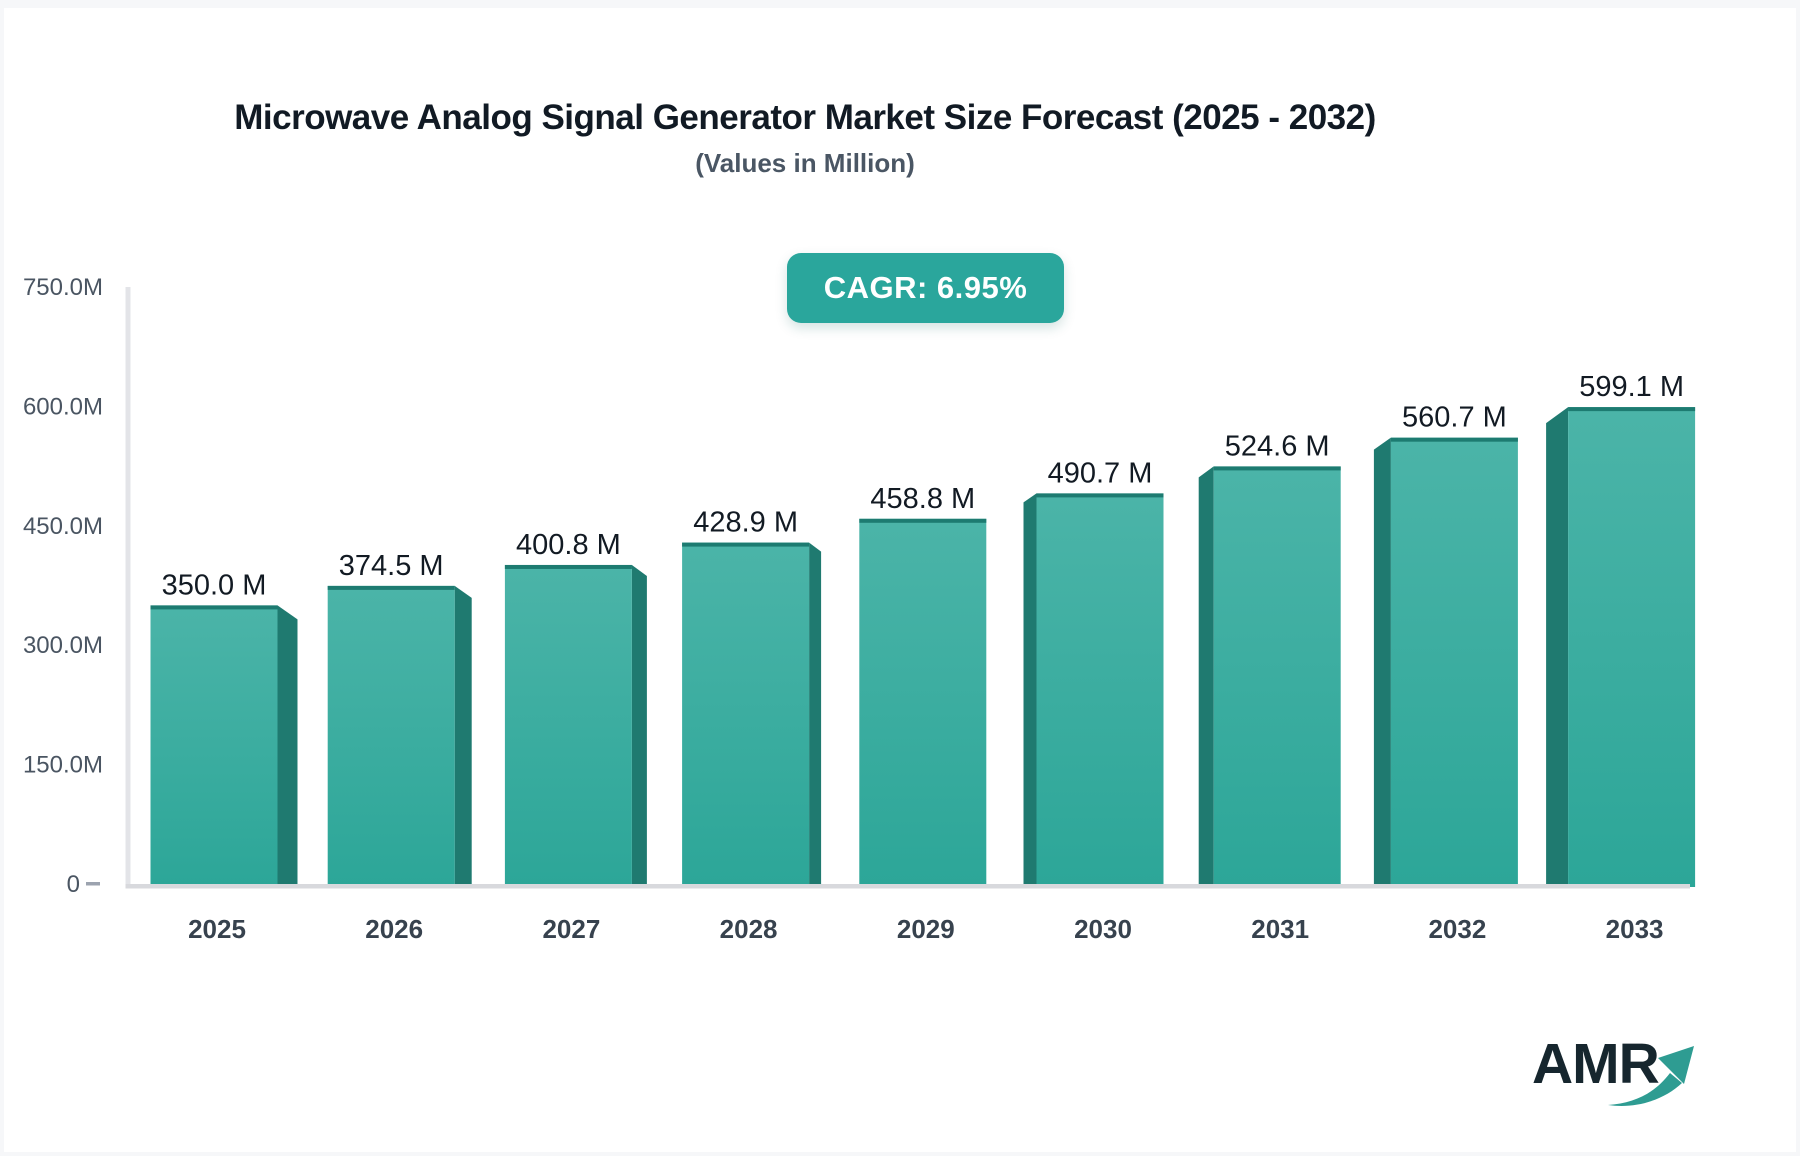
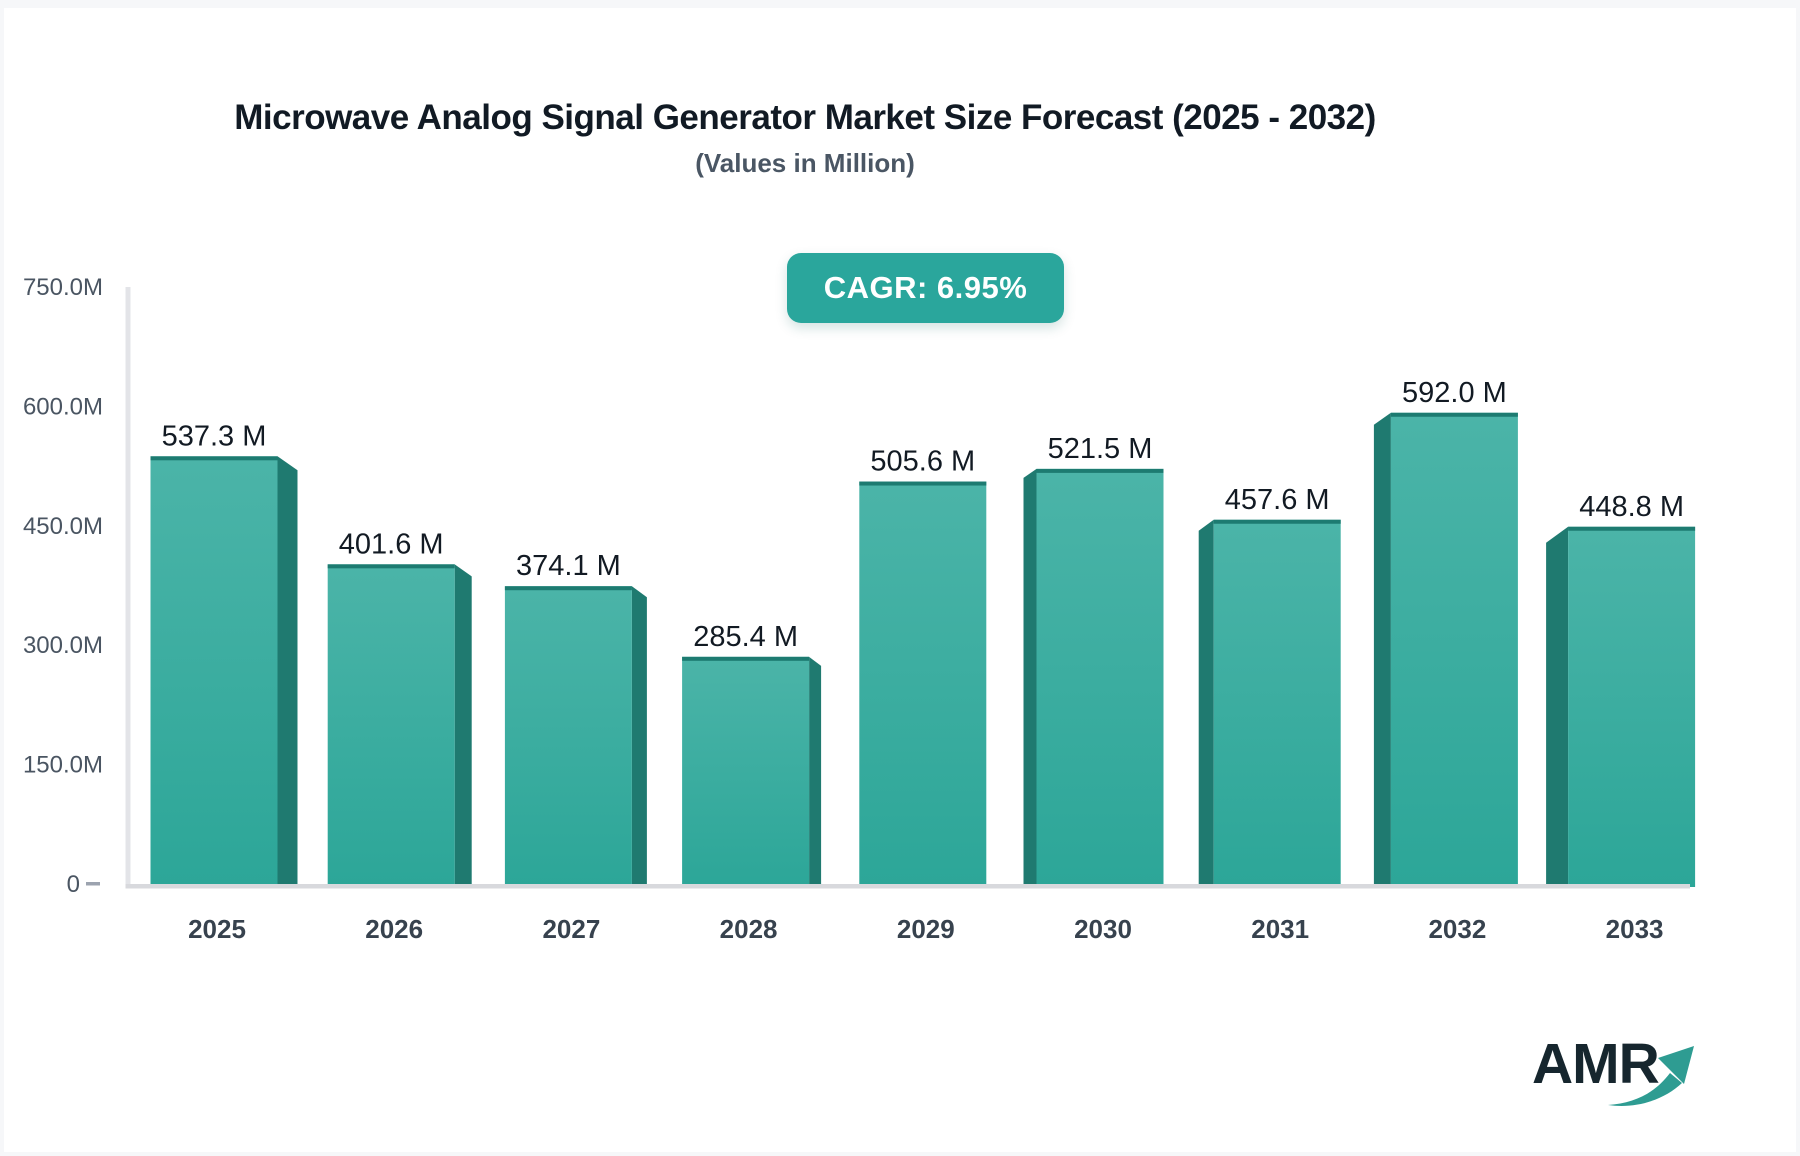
2025: 350.0 -> 537.3
2026: 374.5 -> 401.6
2027: 400.8 -> 374.1
2028: 428.9 -> 285.4
2029: 458.8 -> 505.6
2030: 490.7 -> 521.5
2031: 524.6 -> 457.6
2032: 560.7 -> 592.0
2033: 599.1 -> 448.8
